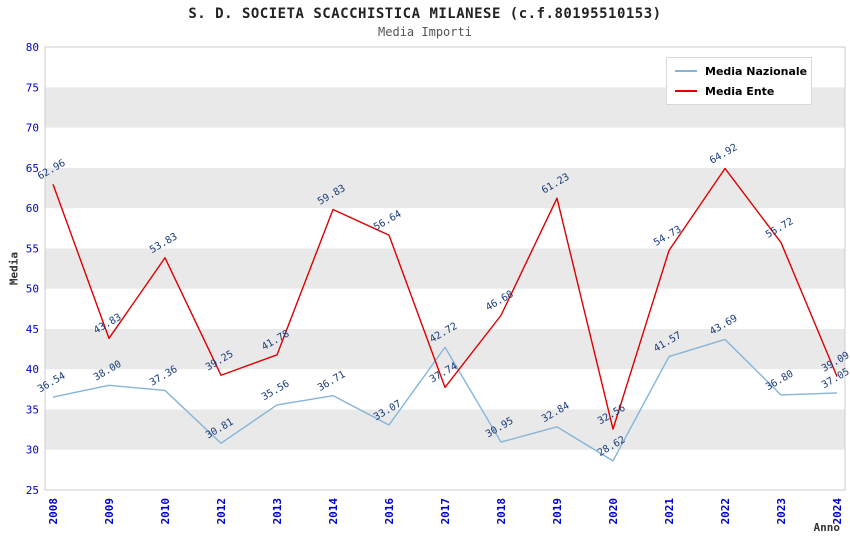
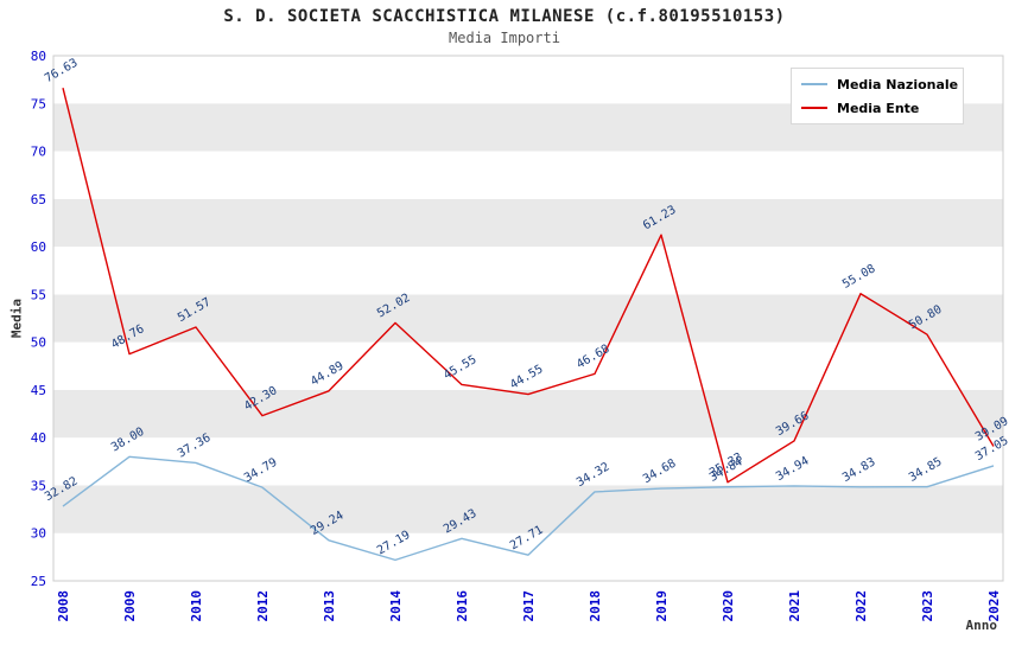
Media Nazionale/2008: 36.54 -> 32.82
Media Ente/2008: 62.96 -> 76.63
Media Ente/2009: 43.83 -> 48.76
Media Ente/2010: 53.83 -> 51.57
Media Nazionale/2012: 30.81 -> 34.79
Media Ente/2012: 39.25 -> 42.30
Media Nazionale/2013: 35.56 -> 29.24
Media Ente/2013: 41.78 -> 44.89
Media Nazionale/2014: 36.71 -> 27.19
Media Ente/2014: 59.83 -> 52.02
Media Nazionale/2016: 33.07 -> 29.43
Media Ente/2016: 56.64 -> 45.55
Media Nazionale/2017: 42.72 -> 27.71
Media Ente/2017: 37.74 -> 44.55
Media Nazionale/2018: 30.95 -> 34.32
Media Nazionale/2019: 32.84 -> 34.68
Media Nazionale/2020: 28.62 -> 34.84
Media Ente/2020: 32.56 -> 35.33
Media Nazionale/2021: 41.57 -> 34.94
Media Ente/2021: 54.73 -> 39.66
Media Nazionale/2022: 43.69 -> 34.83
Media Ente/2022: 64.92 -> 55.08
Media Nazionale/2023: 36.80 -> 34.85
Media Ente/2023: 55.72 -> 50.80
